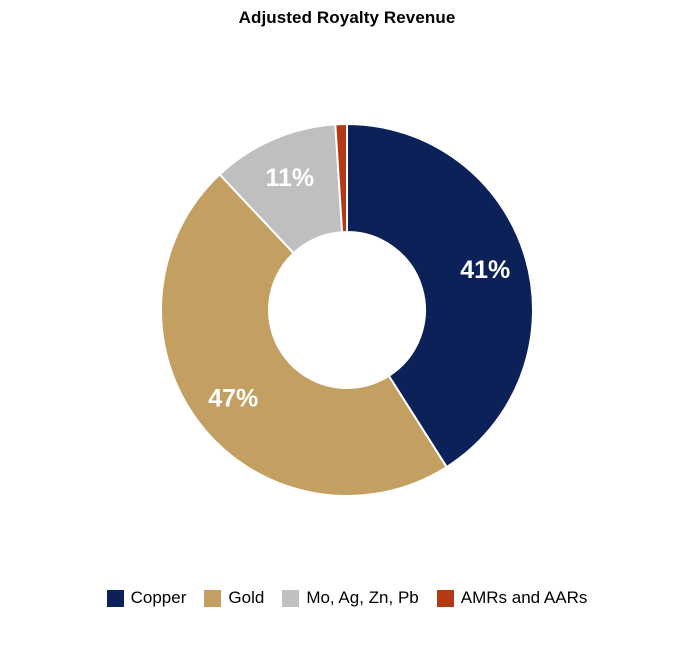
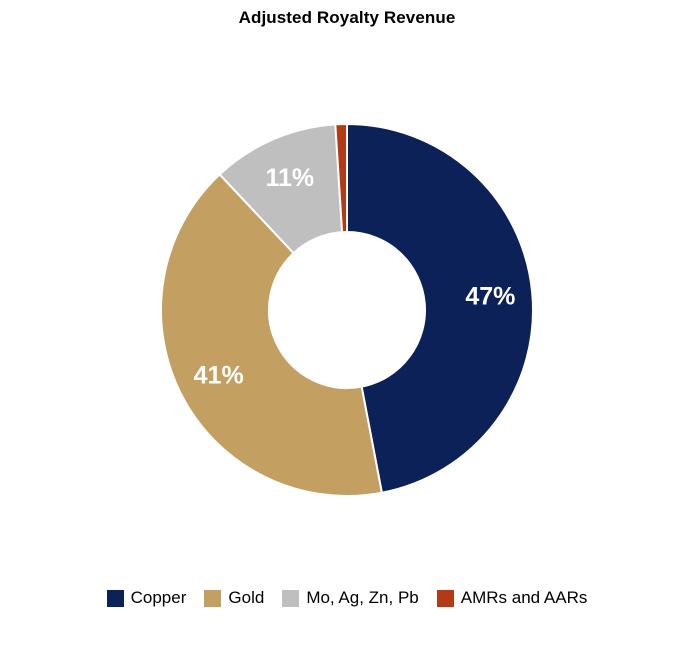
Copper: 41% -> 47%
Gold: 47% -> 41%
